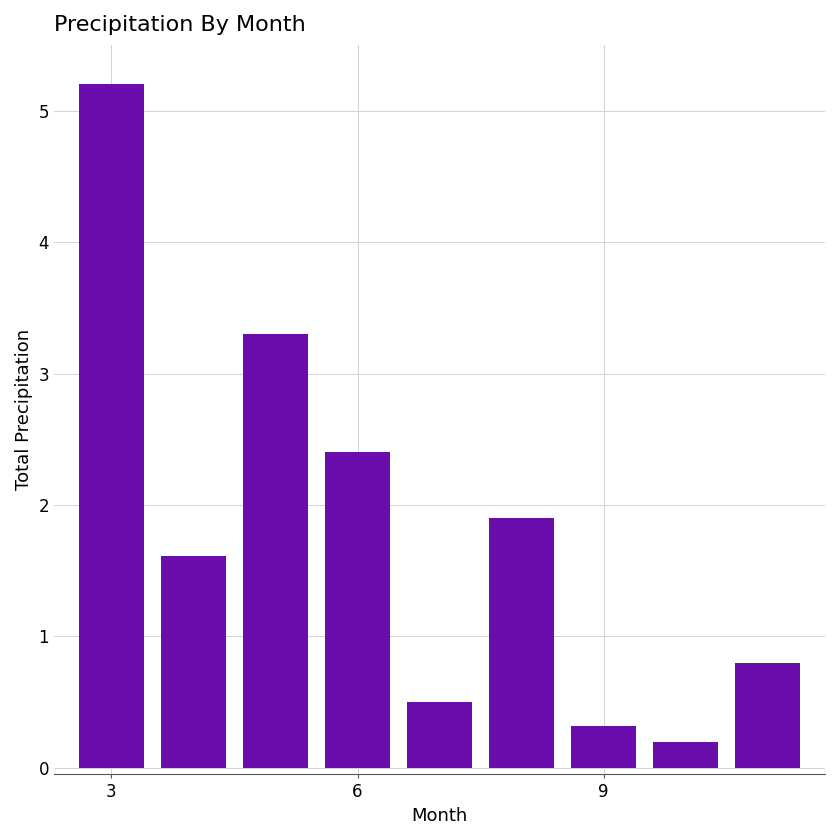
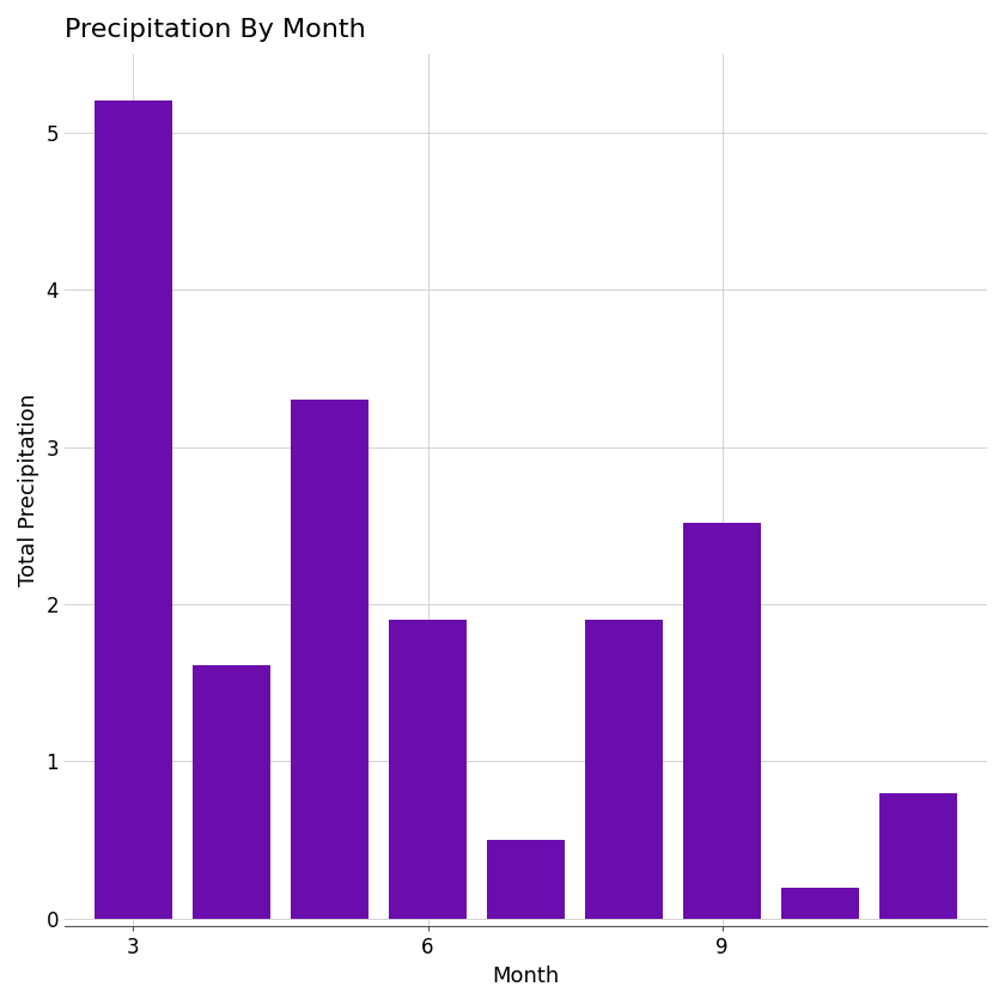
6: 2.40 -> 1.90
9: 0.32 -> 2.52
